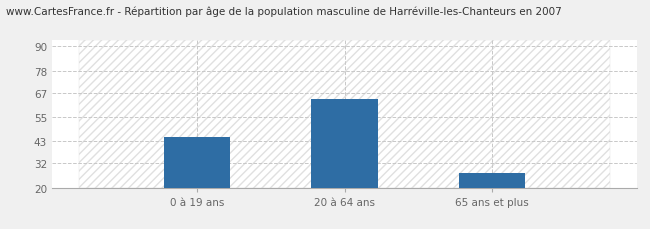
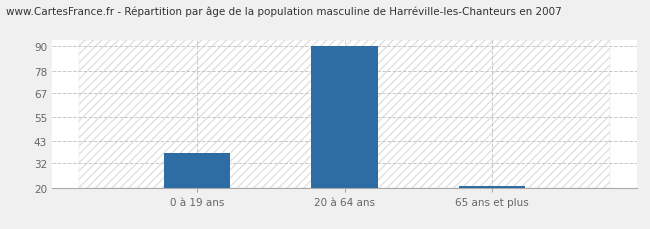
0 à 19 ans: 45 -> 37
20 à 64 ans: 64 -> 90
65 ans et plus: 27 -> 21
